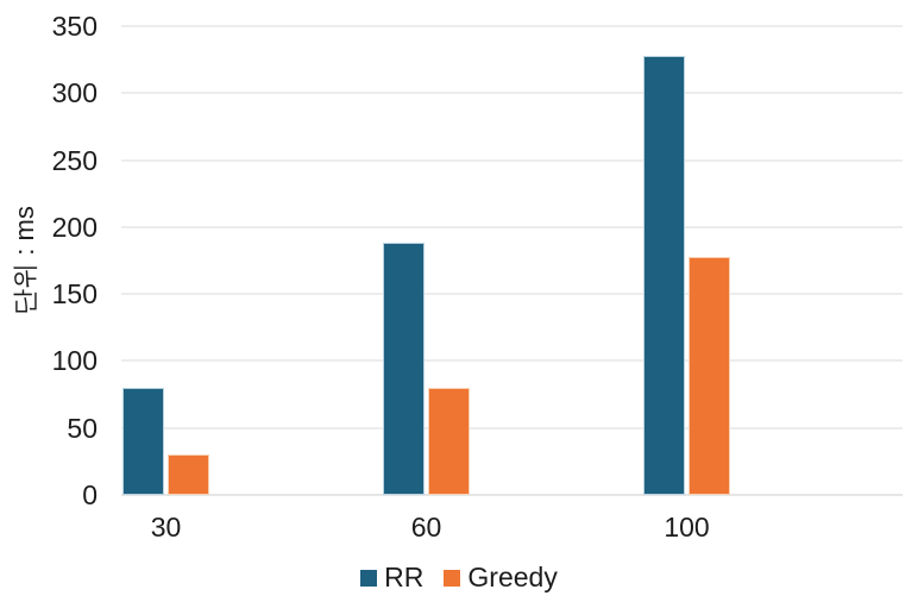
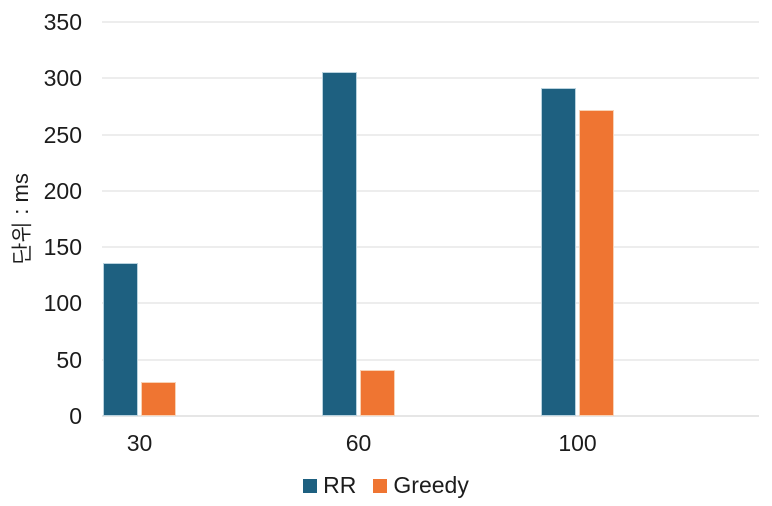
RR/30: 80 -> 136
RR/60: 188 -> 306
Greedy/60: 80 -> 41
RR/100: 328 -> 291
Greedy/100: 178 -> 272
